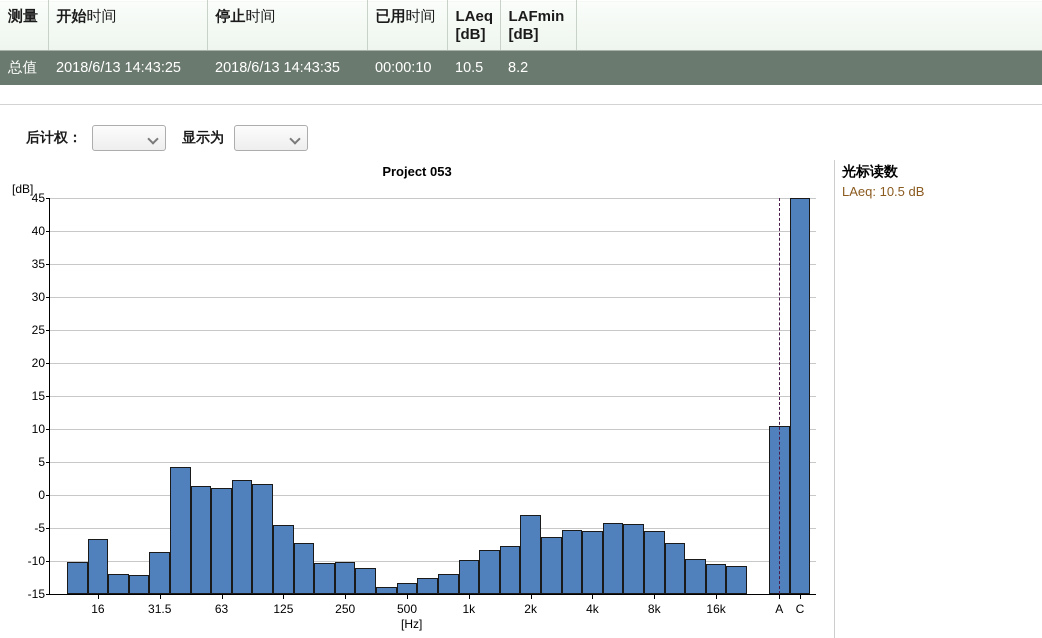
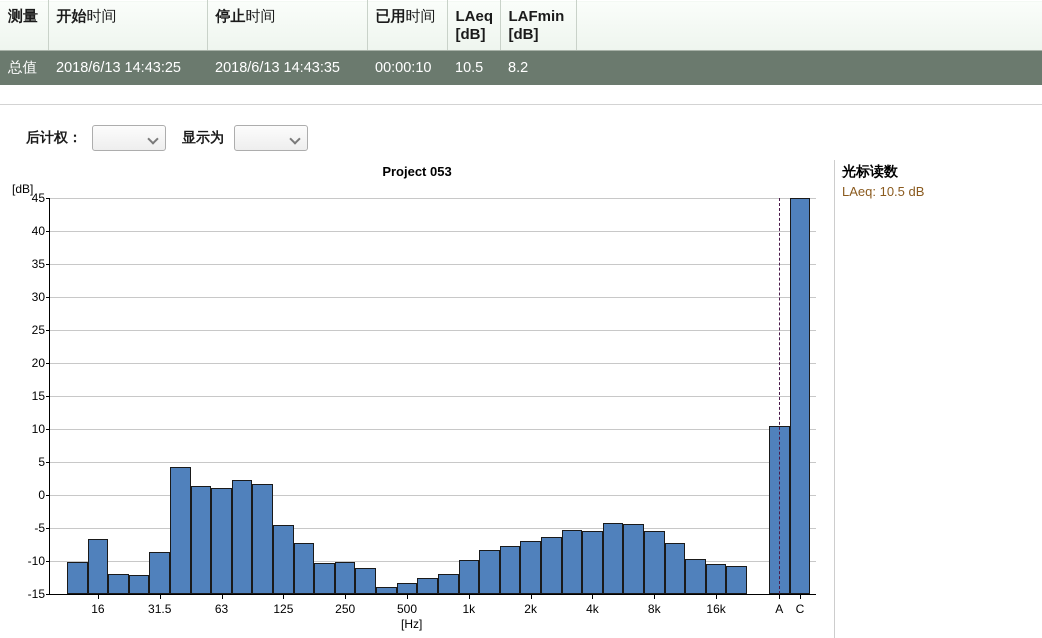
2k: -3 -> -7
